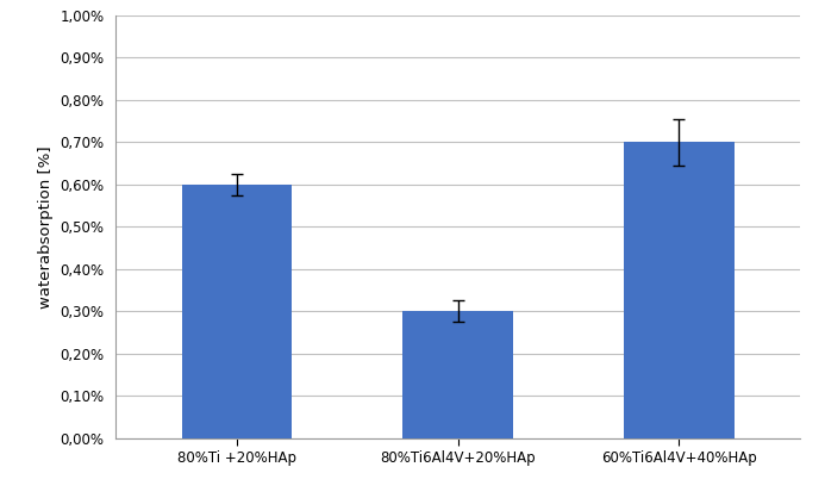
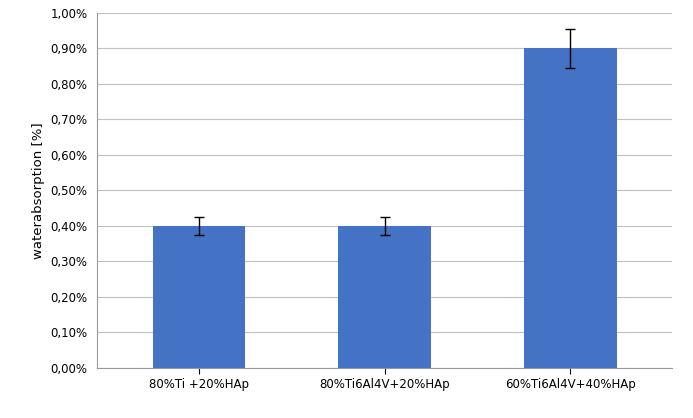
80%Ti +20%HAp: 0,6% -> 0,4%
80%Ti6Al4V+20%HAp: 0,3% -> 0,4%
60%Ti6Al4V+40%HAp: 0,7% -> 0,9%
